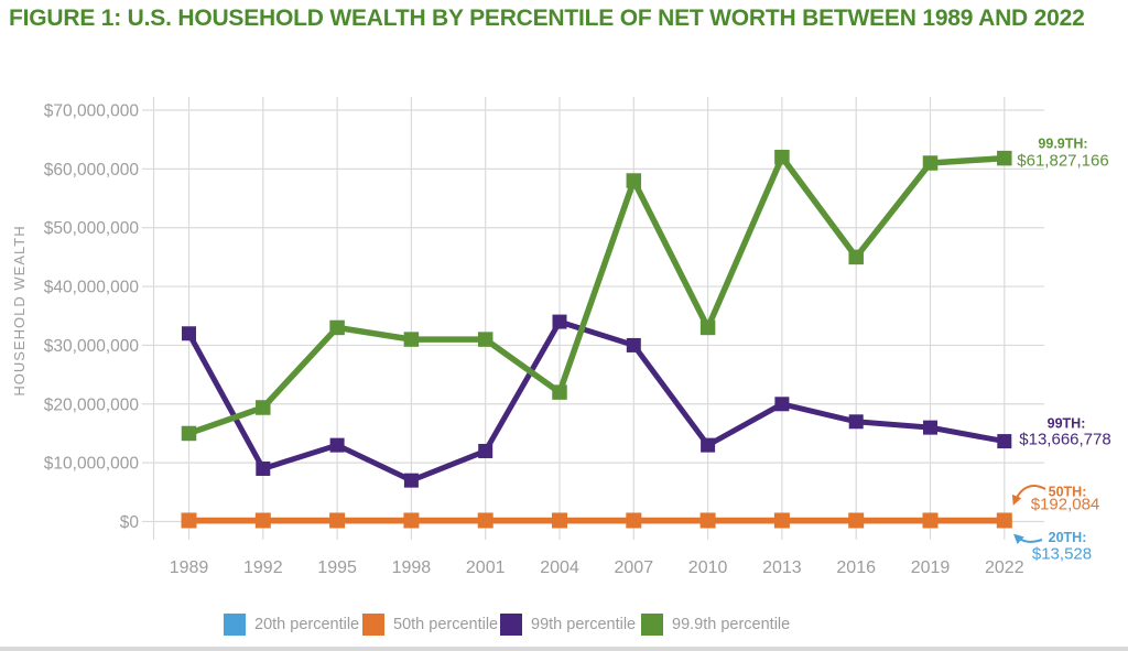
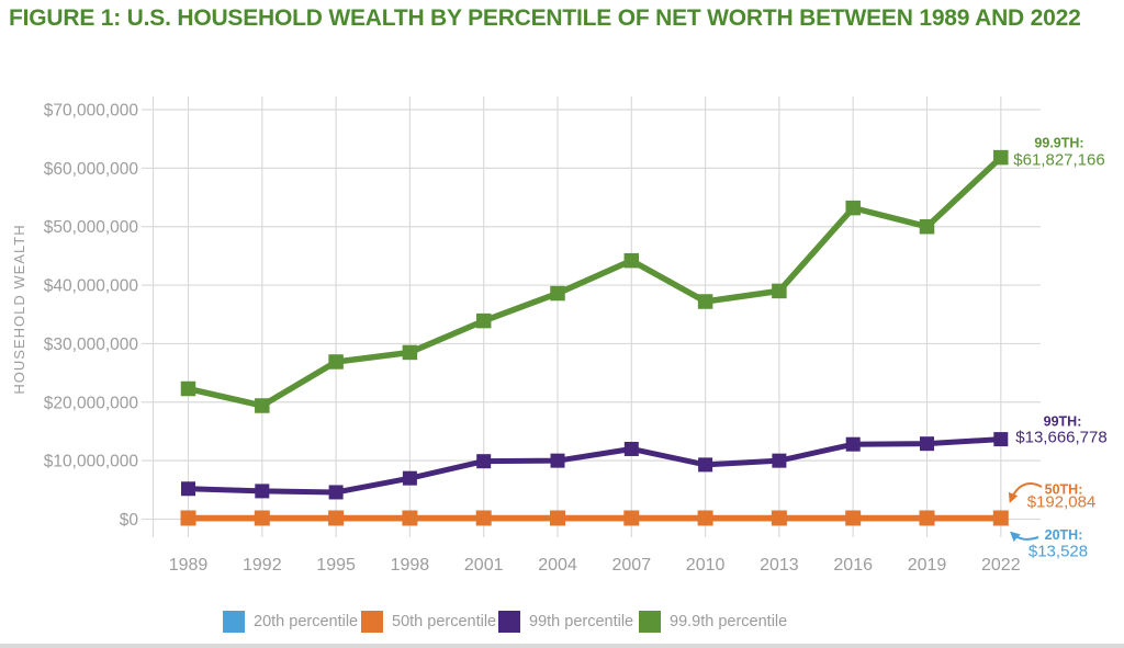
99th percentile/1989: $32000000 -> $5000000
99.9th percentile/1989: $15000000 -> $22000000
99th percentile/1992: $9000000 -> $5000000
99th percentile/1995: $13000000 -> $5000000
99.9th percentile/1995: $33000000 -> $27000000
99.9th percentile/1998: $31000000 -> $28000000
99th percentile/2001: $12000000 -> $10000000
99.9th percentile/2001: $31000000 -> $34000000
99th percentile/2004: $34000000 -> $10000000
99.9th percentile/2004: $22000000 -> $39000000
99th percentile/2007: $30000000 -> $12000000
99.9th percentile/2007: $58000000 -> $44000000
99th percentile/2010: $13000000 -> $9000000
99.9th percentile/2010: $33000000 -> $37000000
99th percentile/2013: $20000000 -> $10000000
99.9th percentile/2013: $62000000 -> $39000000
99th percentile/2016: $17000000 -> $13000000
99.9th percentile/2016: $45000000 -> $53000000
99th percentile/2019: $16000000 -> $13000000
99.9th percentile/2019: $61000000 -> $50000000
